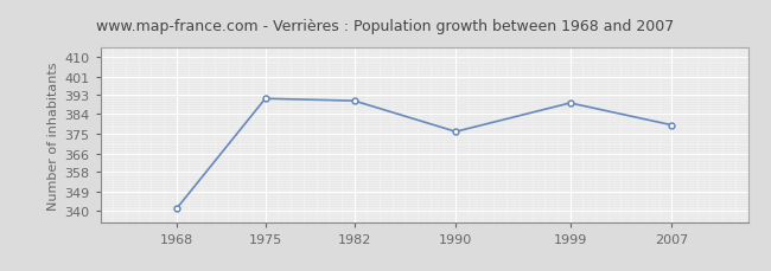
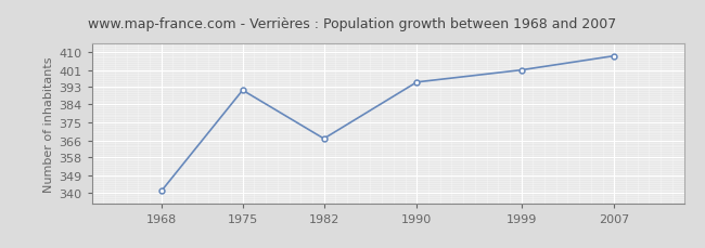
1982: 390 -> 367
1990: 376 -> 395
1999: 389 -> 401
2007: 379 -> 408
